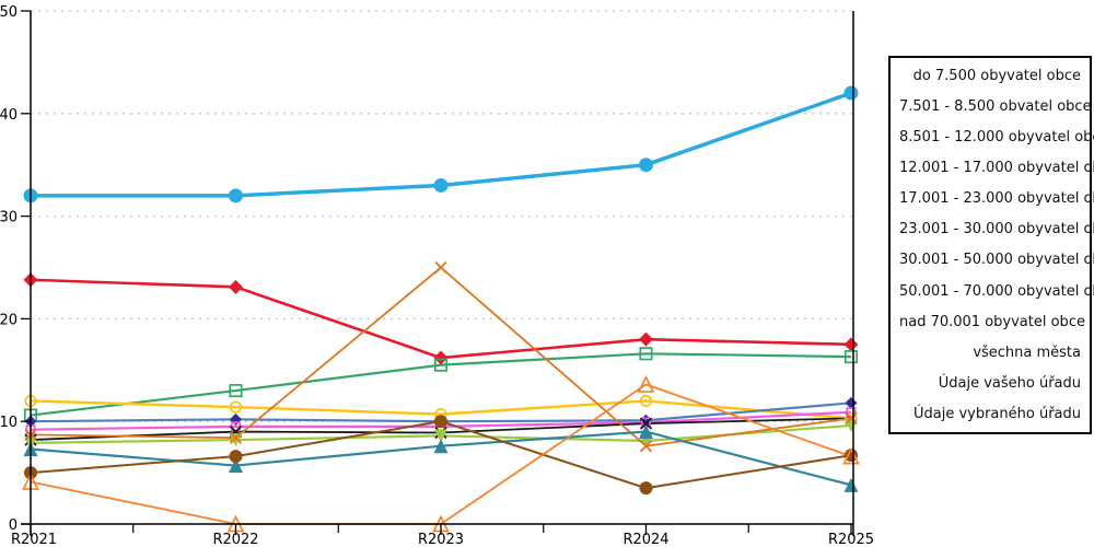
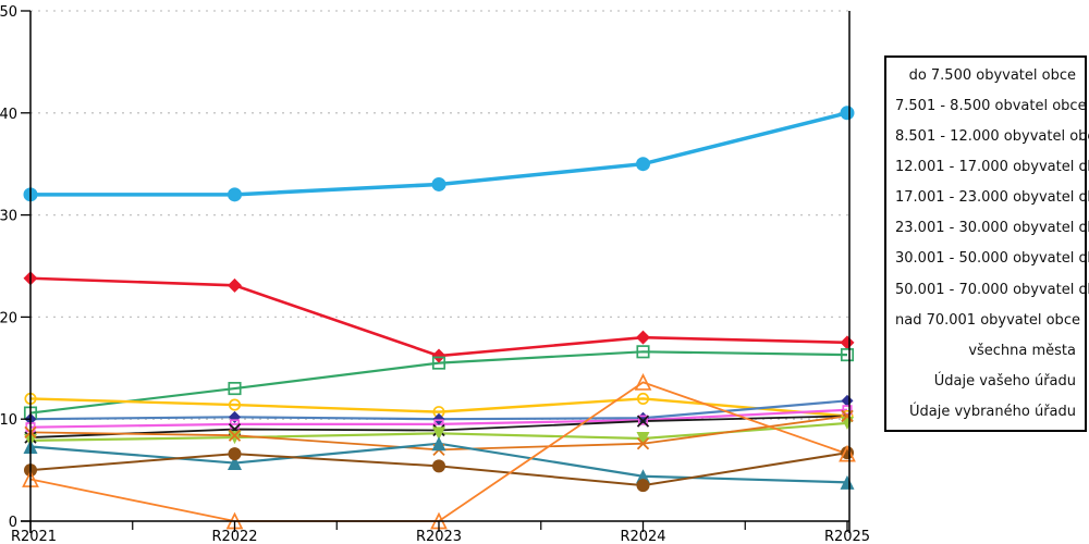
nad 70.001 obyvatel obce/R2023: 25 -> 7
Údaje vašeho úřadu/R2023: 10 -> 5
všechna města/R2024: 9 -> 4
do 7.500 obyvatel obce/R2025: 42 -> 40
